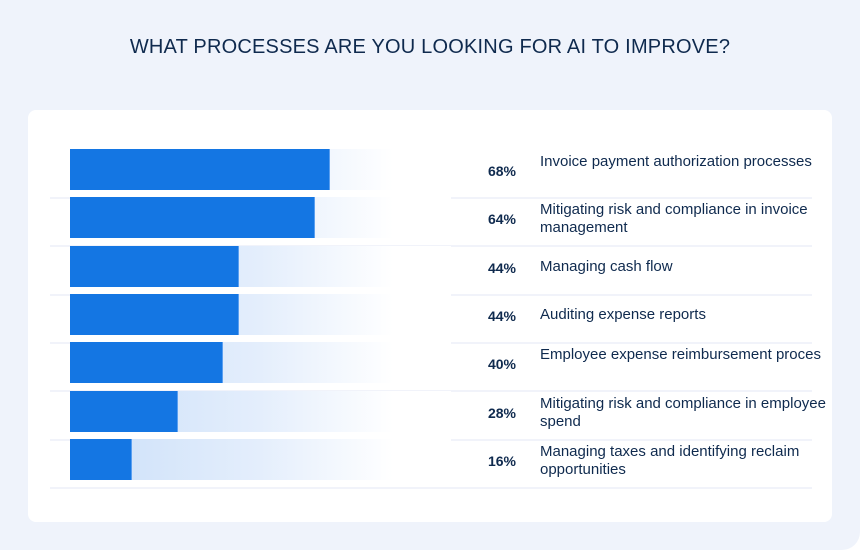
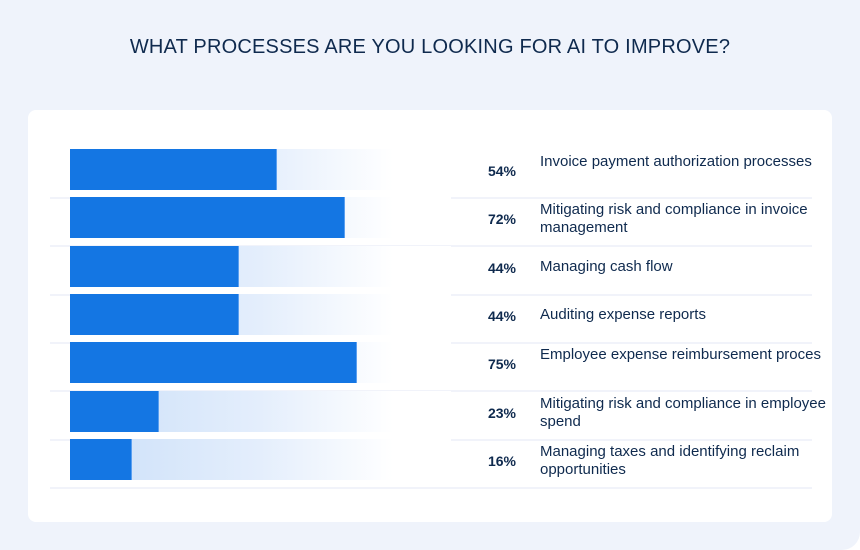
Invoice payment authorization processes: 68% -> 54%
Mitigating risk and compliance in invoice management: 64% -> 72%
Employee expense reimbursement proces: 40% -> 75%
Mitigating risk and compliance in employee spend: 28% -> 23%
